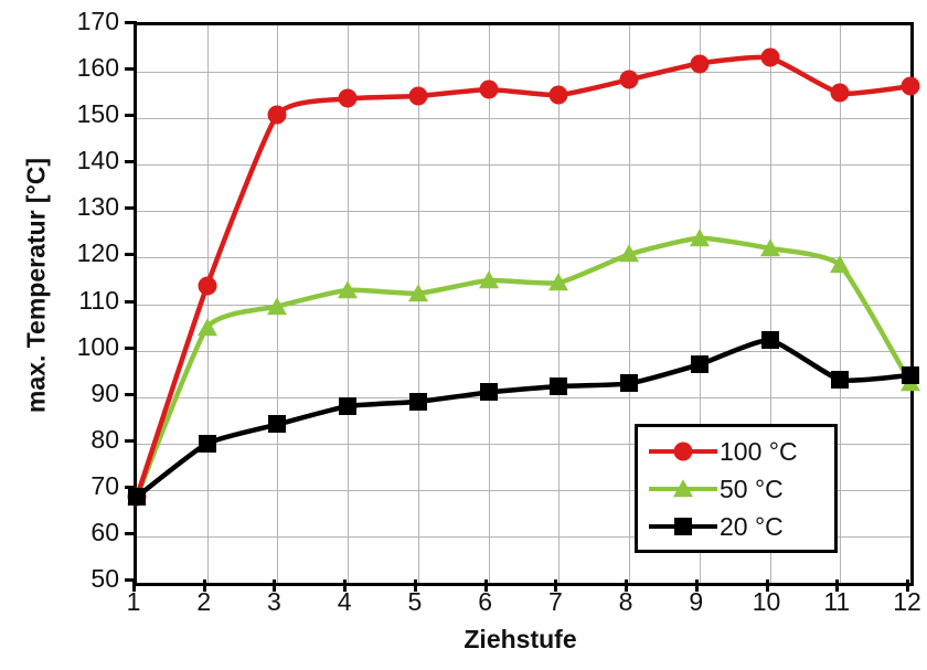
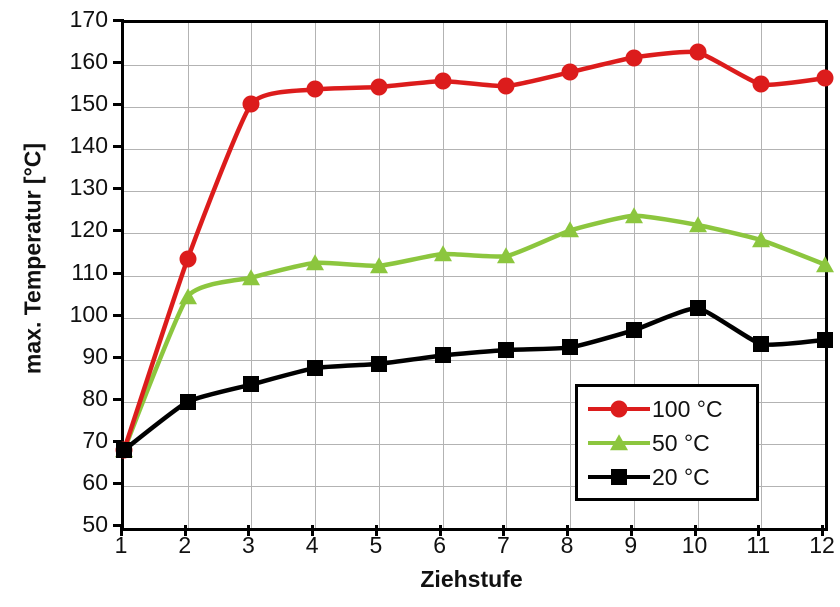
50 °C/12: 93 -> 113
